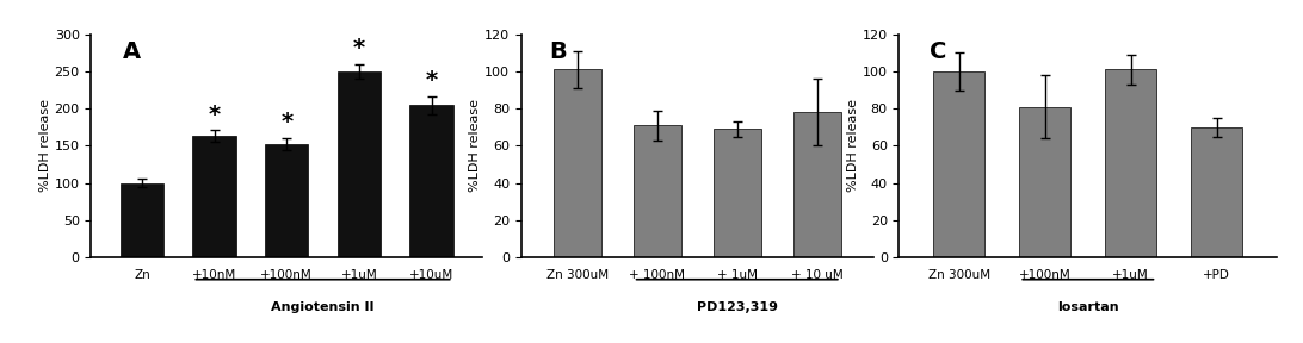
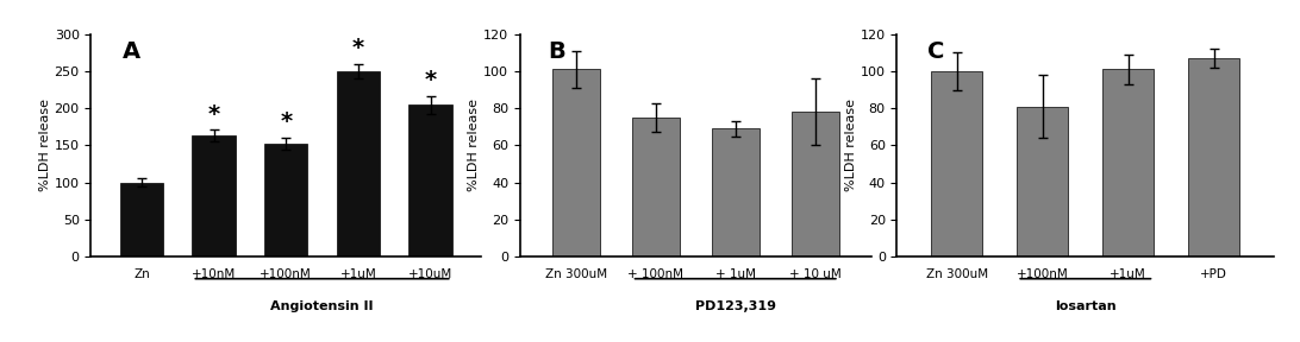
+ 100nM: 71 -> 75
+PD: 70 -> 107
